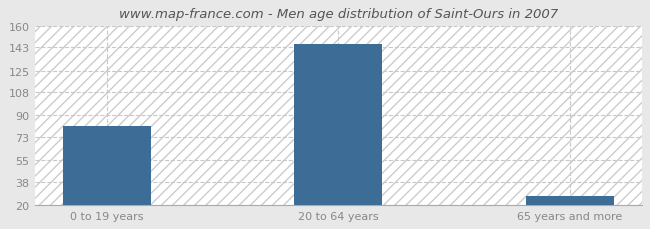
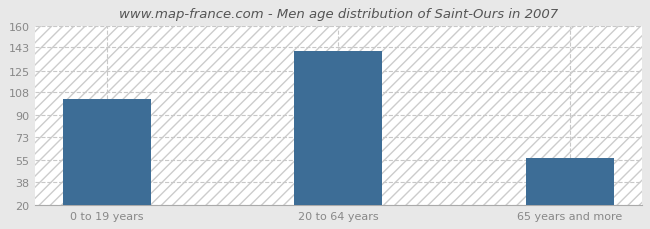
0 to 19 years: 82 -> 103
20 to 64 years: 146 -> 140
65 years and more: 27 -> 57
